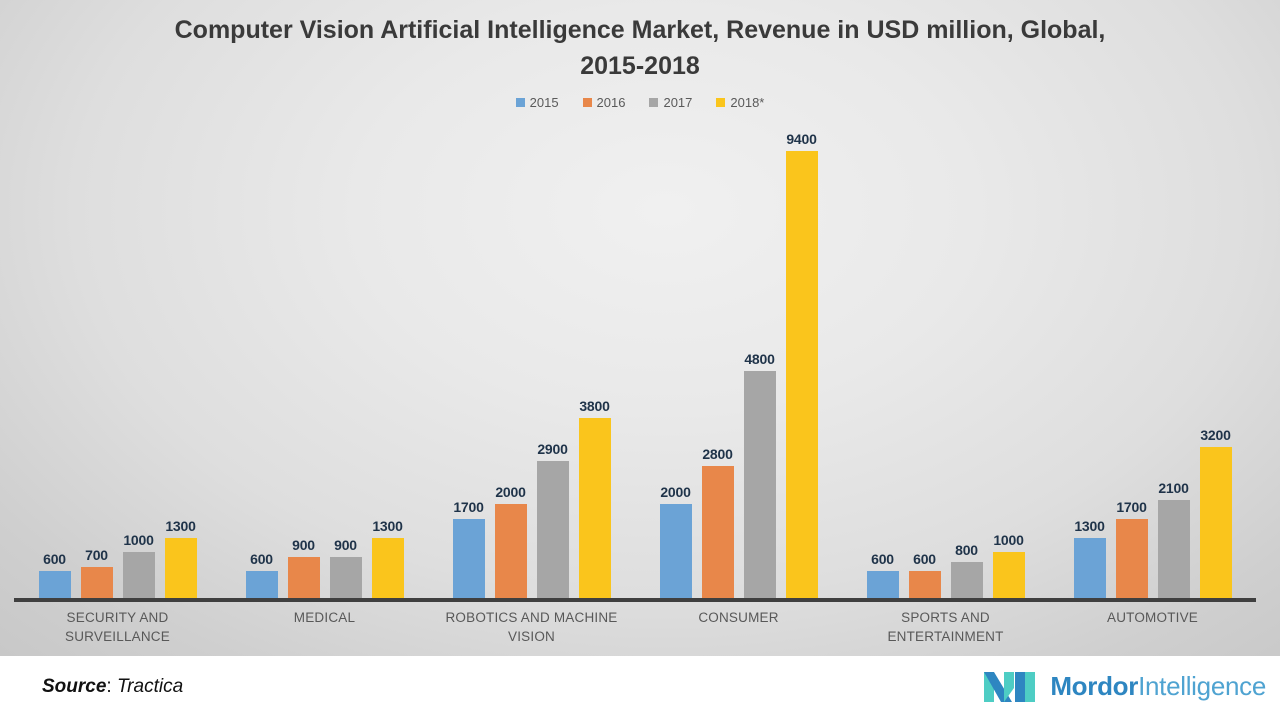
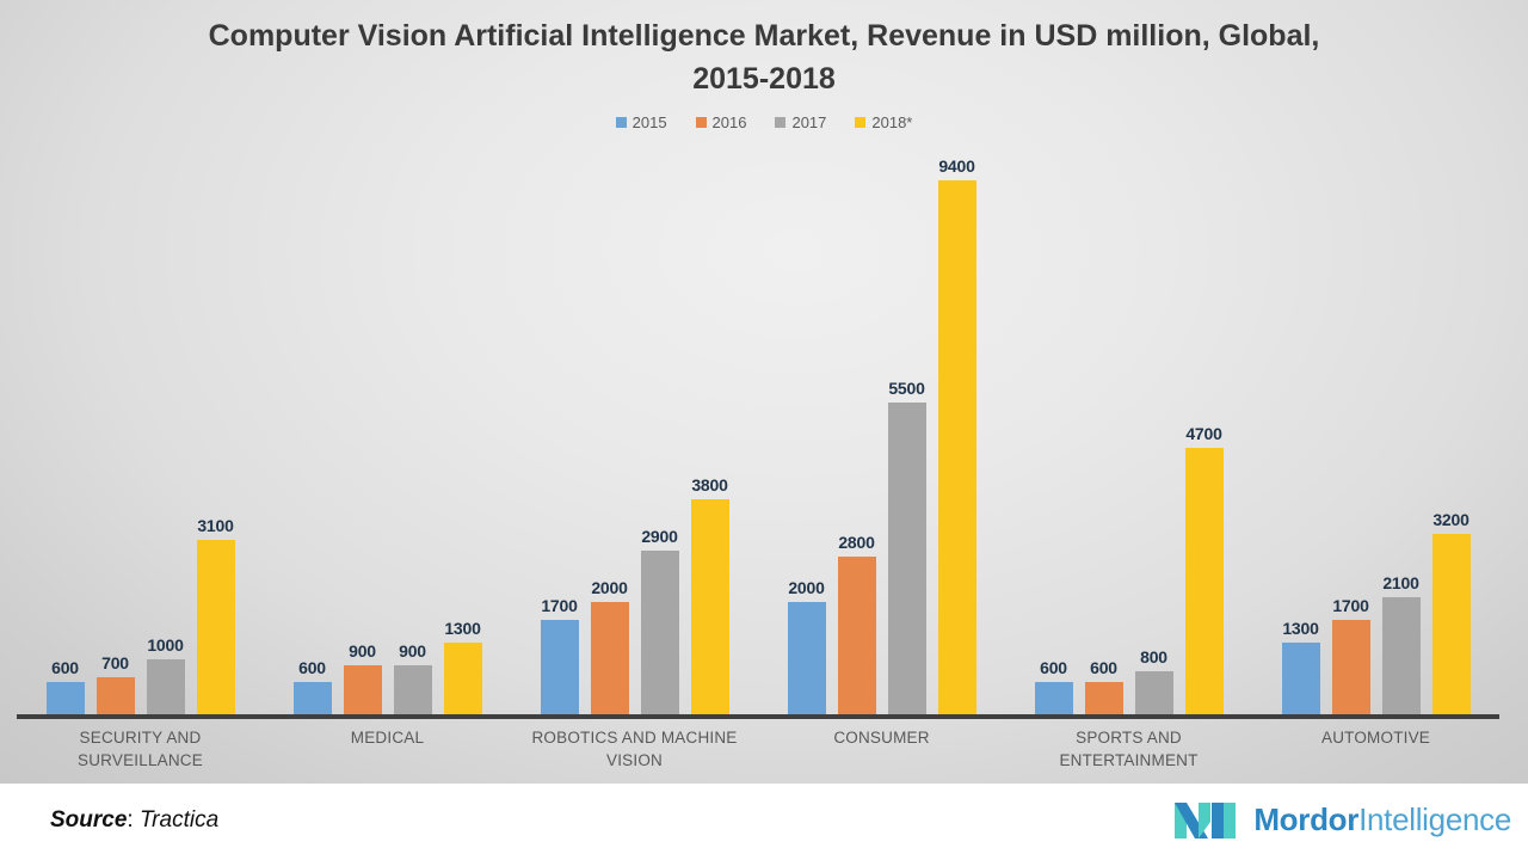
2018*/SECURITY AND SURVEILLANCE: 1300 -> 3100
2017/CONSUMER: 4800 -> 5500
2018*/SPORTS AND ENTERTAINMENT: 1000 -> 4700
